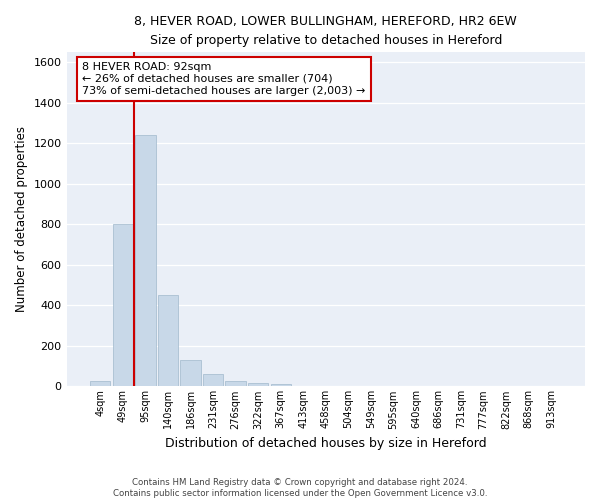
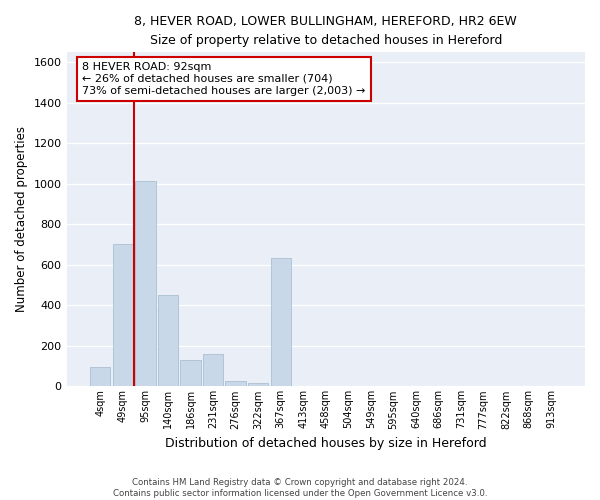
4sqm: 25 -> 95
49sqm: 800 -> 705
95sqm: 1240 -> 1015
231sqm: 60 -> 160
367sqm: 13 -> 635
